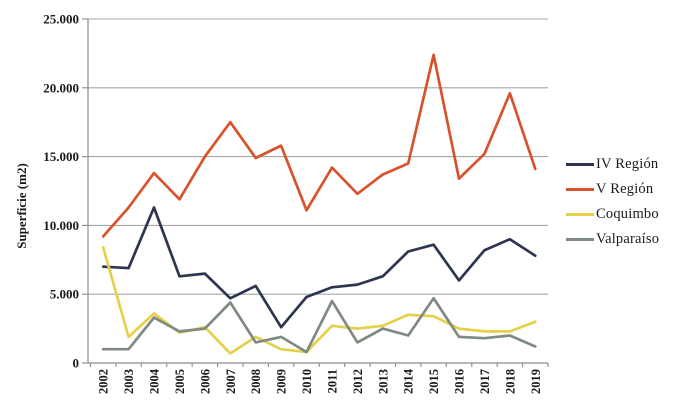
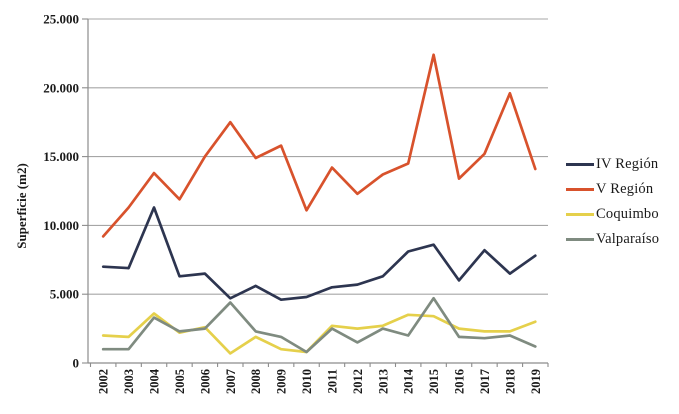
Coquimbo/2002: 8400 -> 2000
Valparaíso/2008: 1500 -> 2300
IV Región/2009: 2600 -> 4600
Valparaíso/2011: 4500 -> 2500
IV Región/2018: 9000 -> 6500
